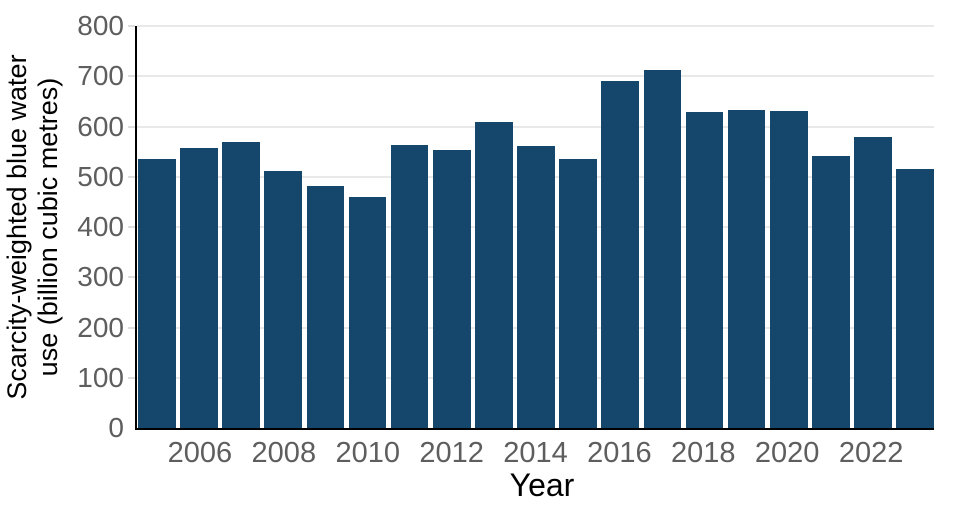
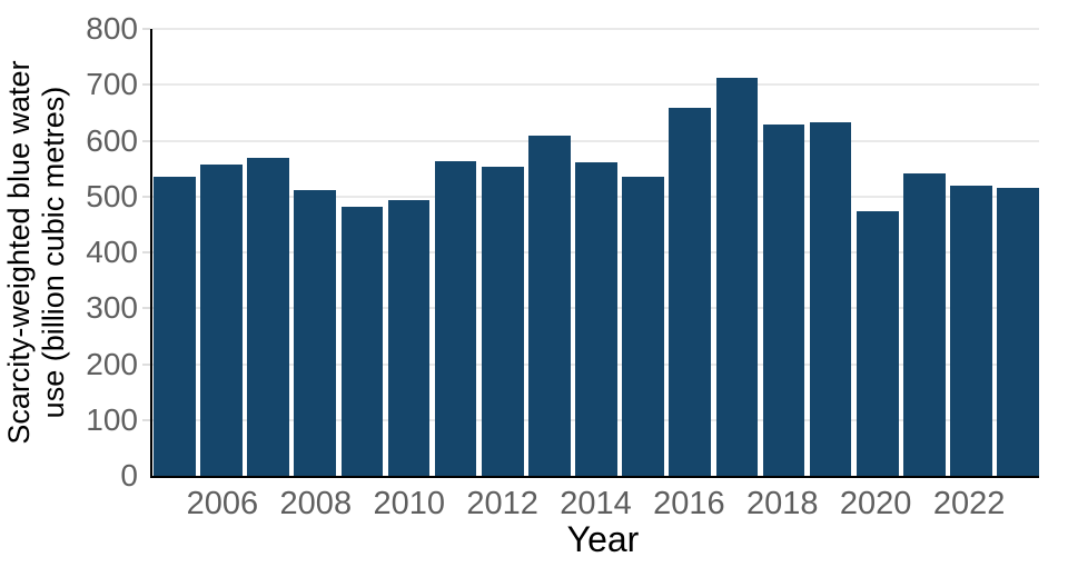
2010: 460 -> 490
2016: 690 -> 660
2020: 630 -> 470
2022: 580 -> 520
